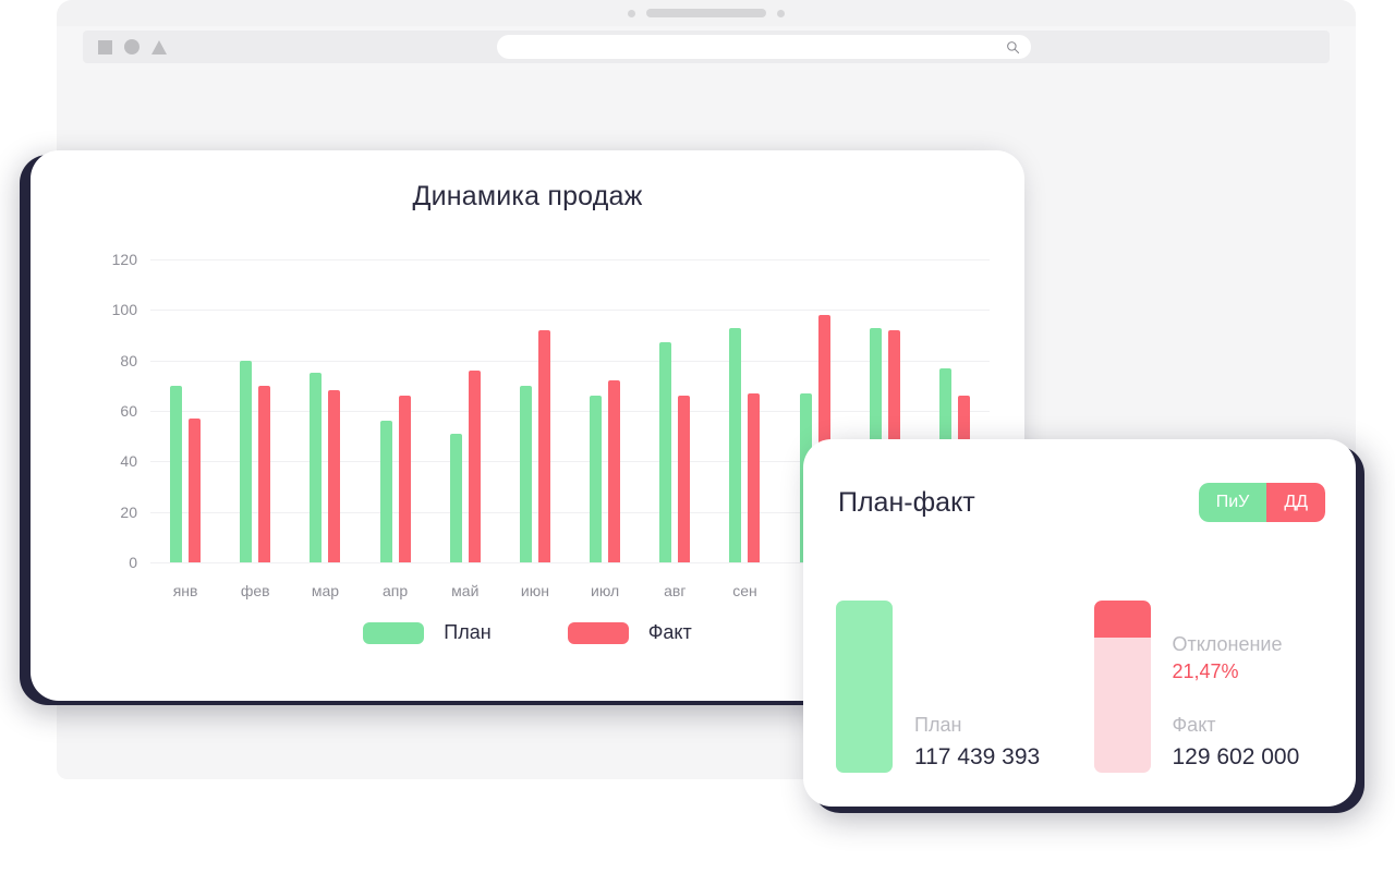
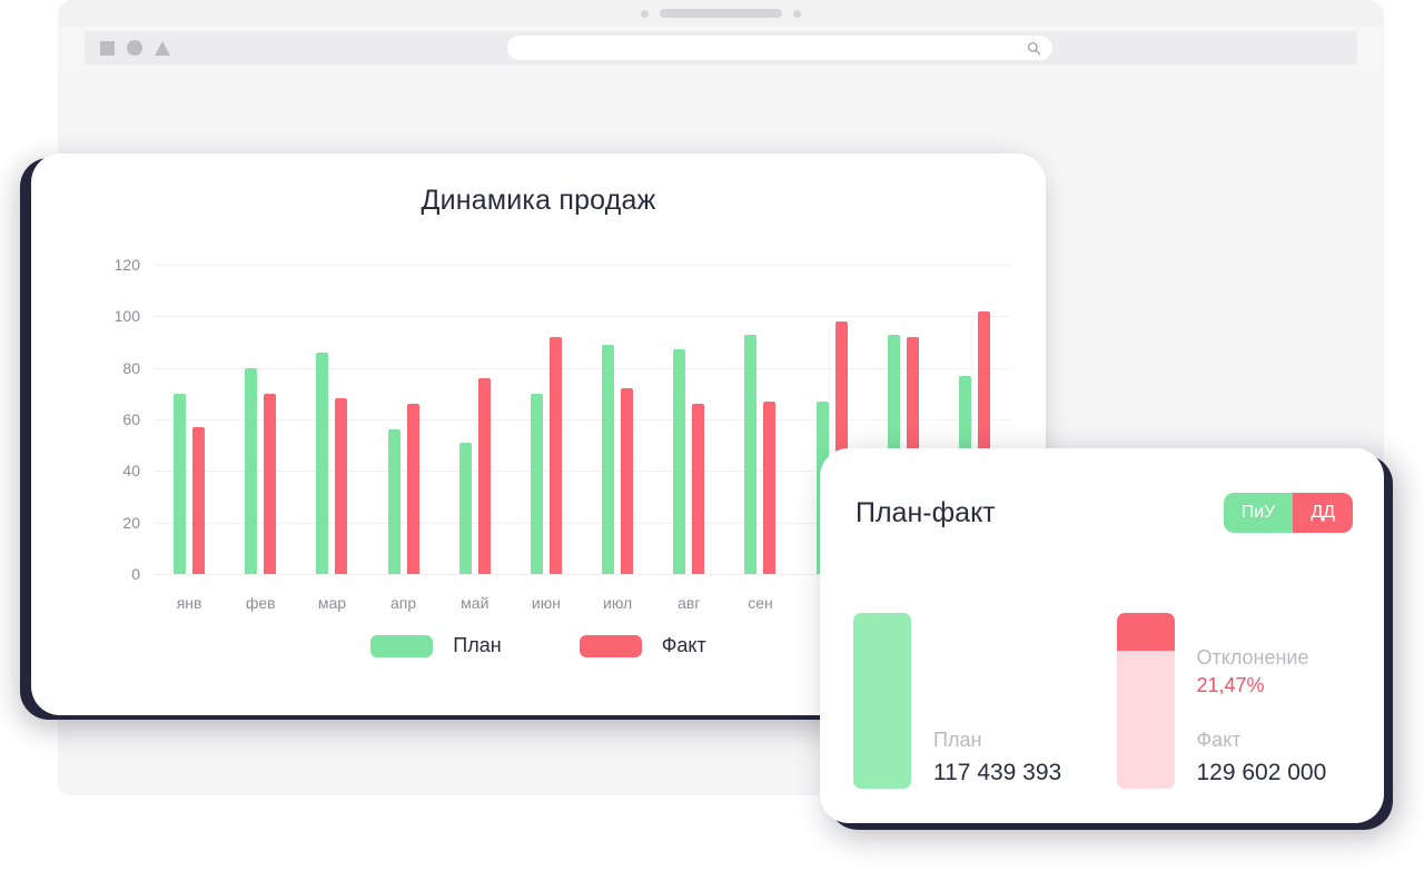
План/мар: 75 -> 86
План/июл: 66 -> 89
Факт/дек: 66 -> 102
